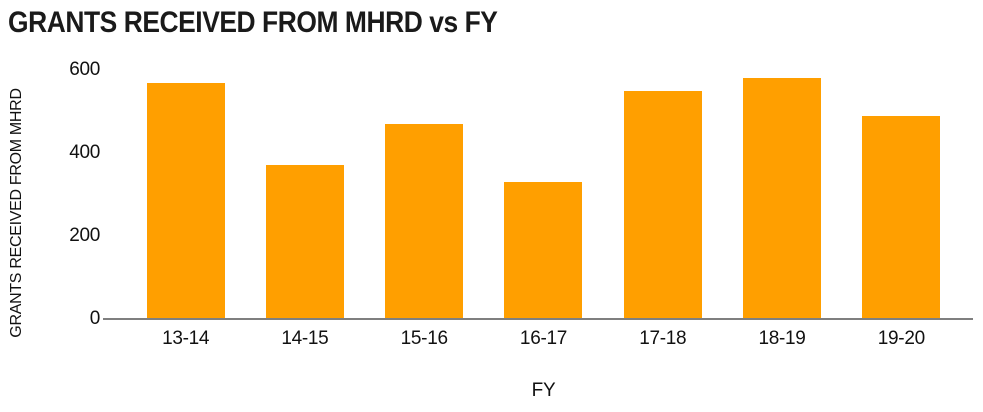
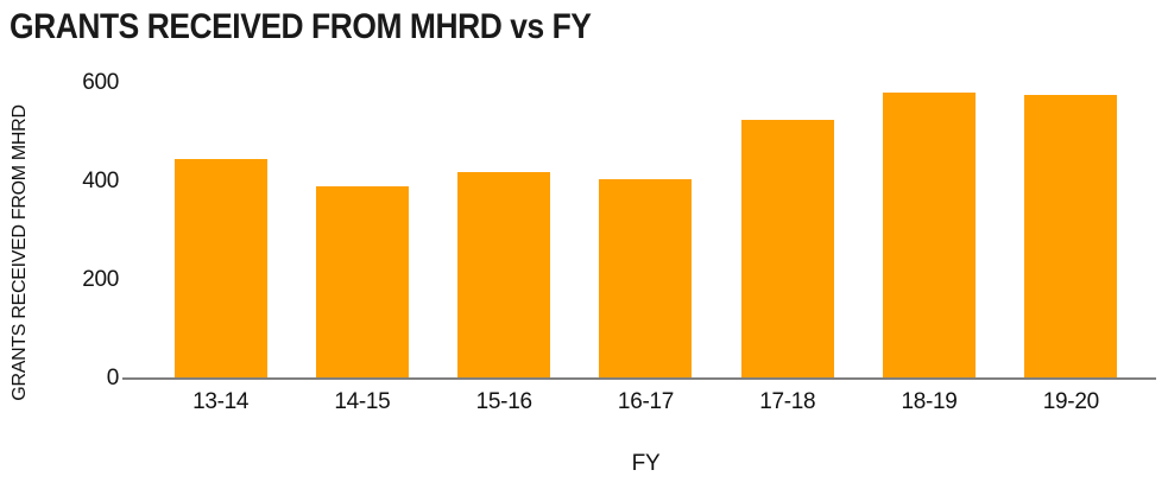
13-14: 570 -> 440
14-15: 370 -> 390
15-16: 470 -> 420
16-17: 330 -> 400
17-18: 550 -> 520
19-20: 490 -> 580
